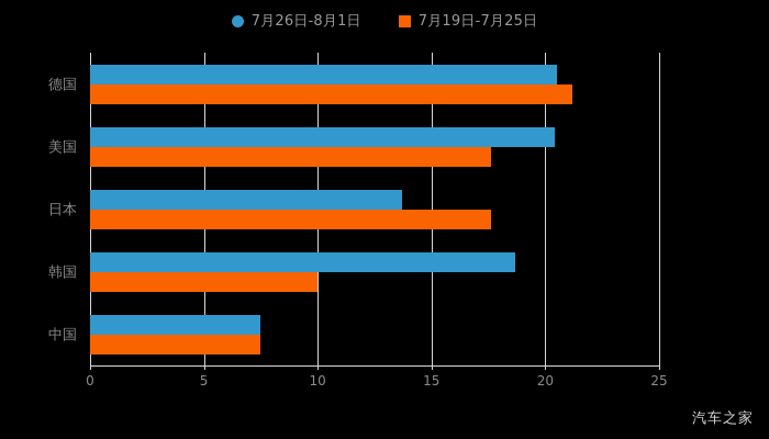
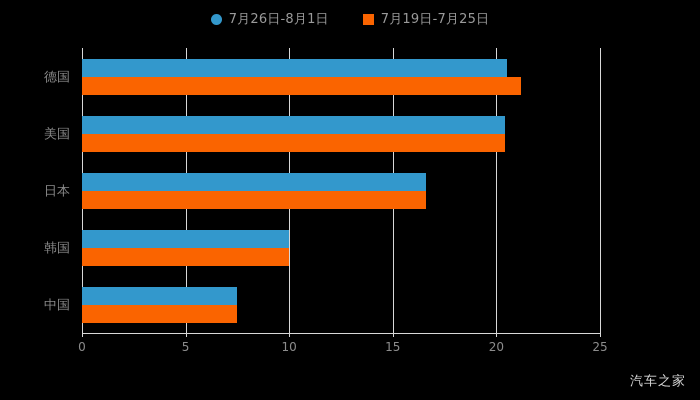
7月19日-7月25日/美国: 17.6 -> 20.4
7月26日-8月1日/日本: 13.7 -> 16.6
7月19日-7月25日/日本: 17.6 -> 16.6
7月26日-8月1日/韩国: 18.7 -> 10.0
